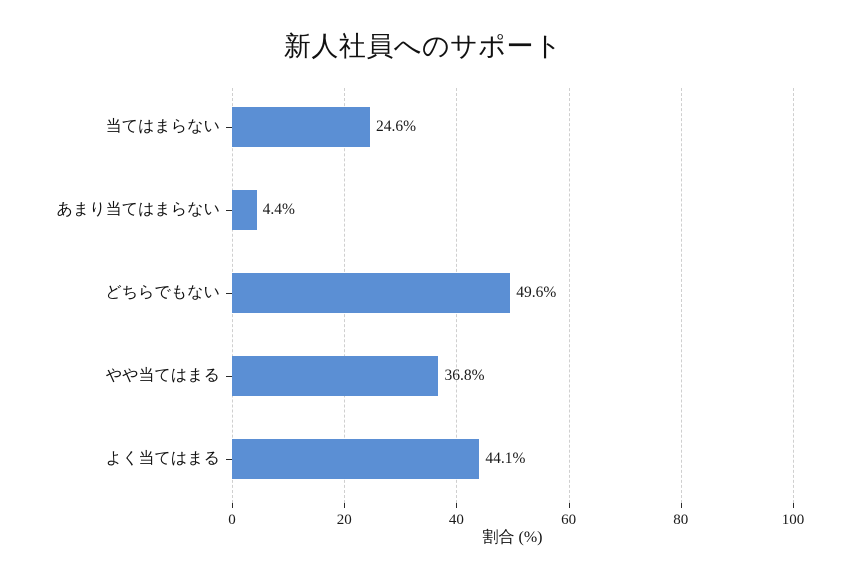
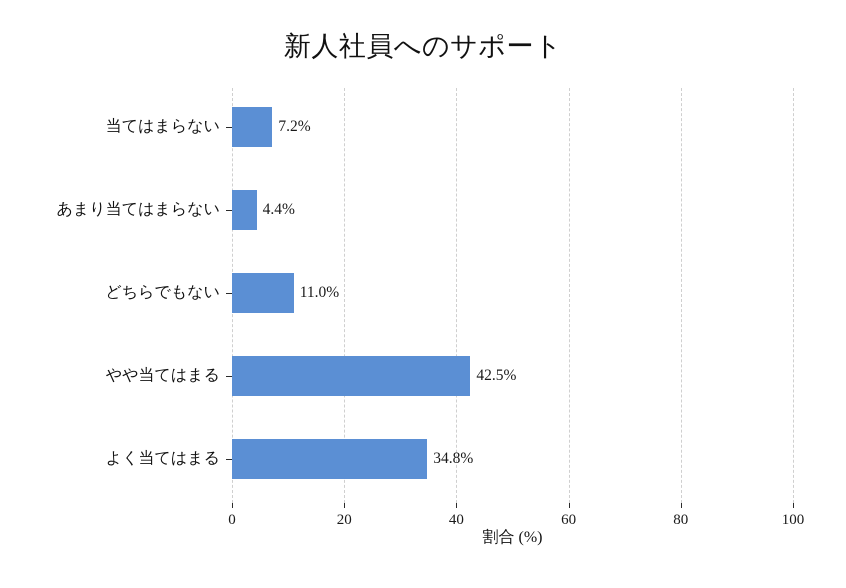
当てはまらない: 24.6% -> 7.2%
どちらでもない: 49.6% -> 11.0%
やや当てはまる: 36.8% -> 42.5%
よく当てはまる: 44.1% -> 34.8%
